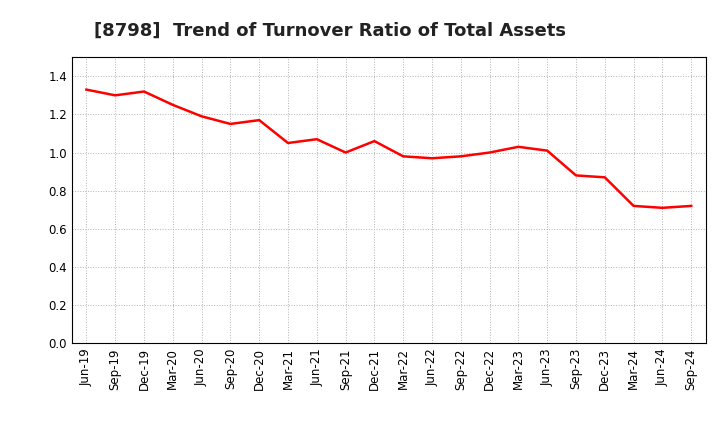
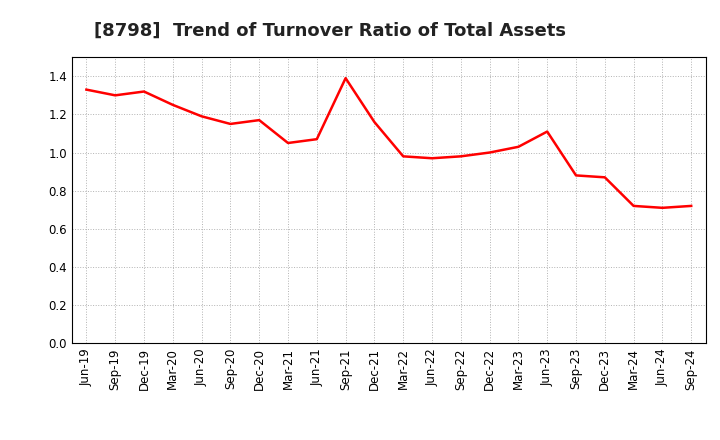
Sep-21: 1.00 -> 1.39
Dec-21: 1.06 -> 1.16
Jun-23: 1.01 -> 1.11
